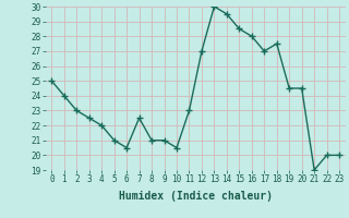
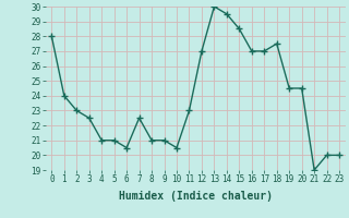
0: 25.0 -> 28.0
4: 22.0 -> 21.0
16: 28.0 -> 27.0
